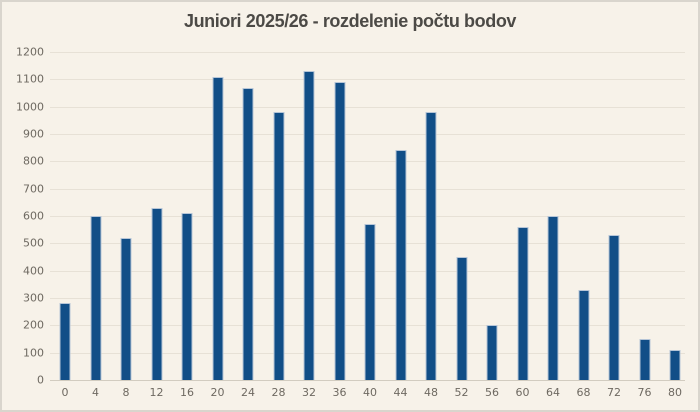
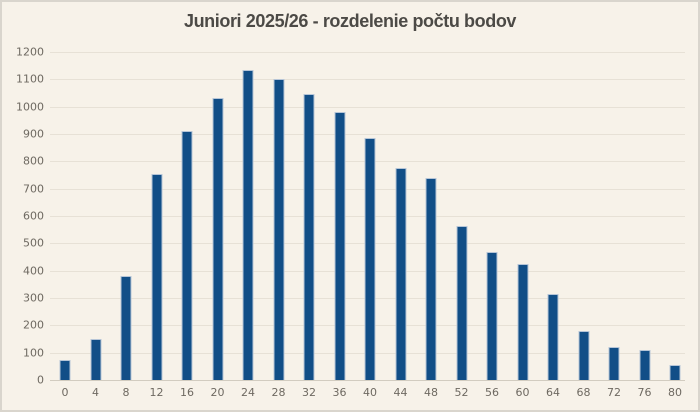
0: 280 -> 80
4: 600 -> 150
8: 520 -> 380
12: 630 -> 760
16: 610 -> 910
20: 1110 -> 1030
24: 1070 -> 1140
28: 980 -> 1100
32: 1130 -> 1040
36: 1090 -> 980
40: 570 -> 880
44: 840 -> 780
48: 980 -> 740
52: 450 -> 560
56: 200 -> 470
60: 560 -> 420
64: 600 -> 320
68: 330 -> 180
72: 530 -> 120
76: 150 -> 110
80: 110 -> 60
